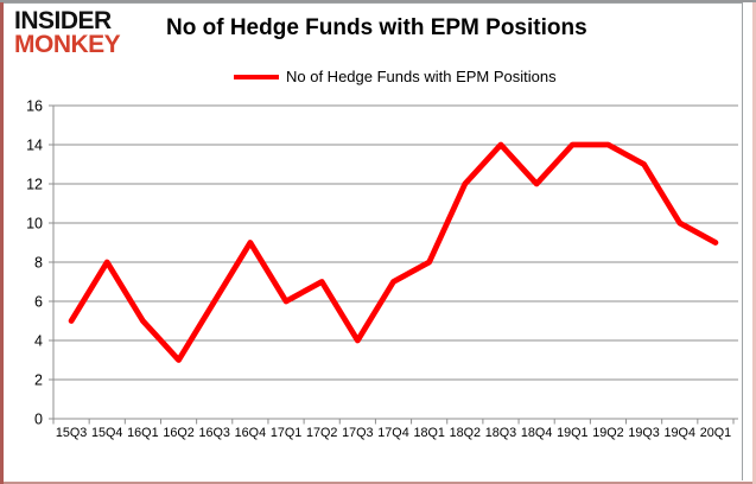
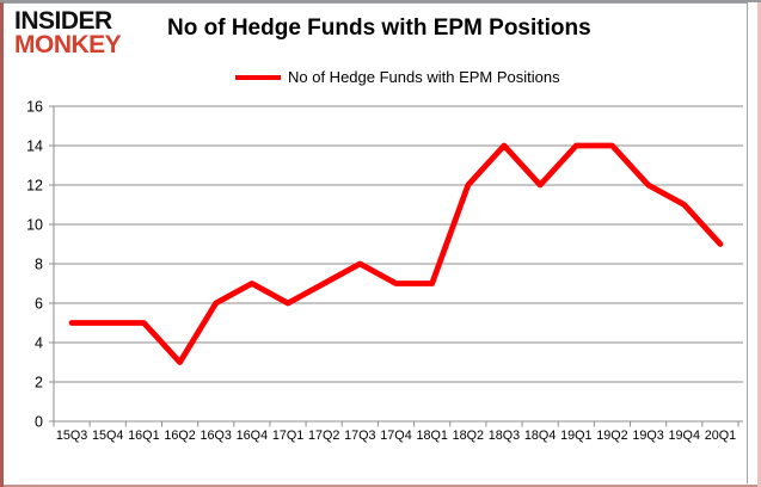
15Q4: 8 -> 5
16Q4: 9 -> 7
17Q3: 4 -> 8
18Q1: 8 -> 7
19Q3: 13 -> 12
19Q4: 10 -> 11
